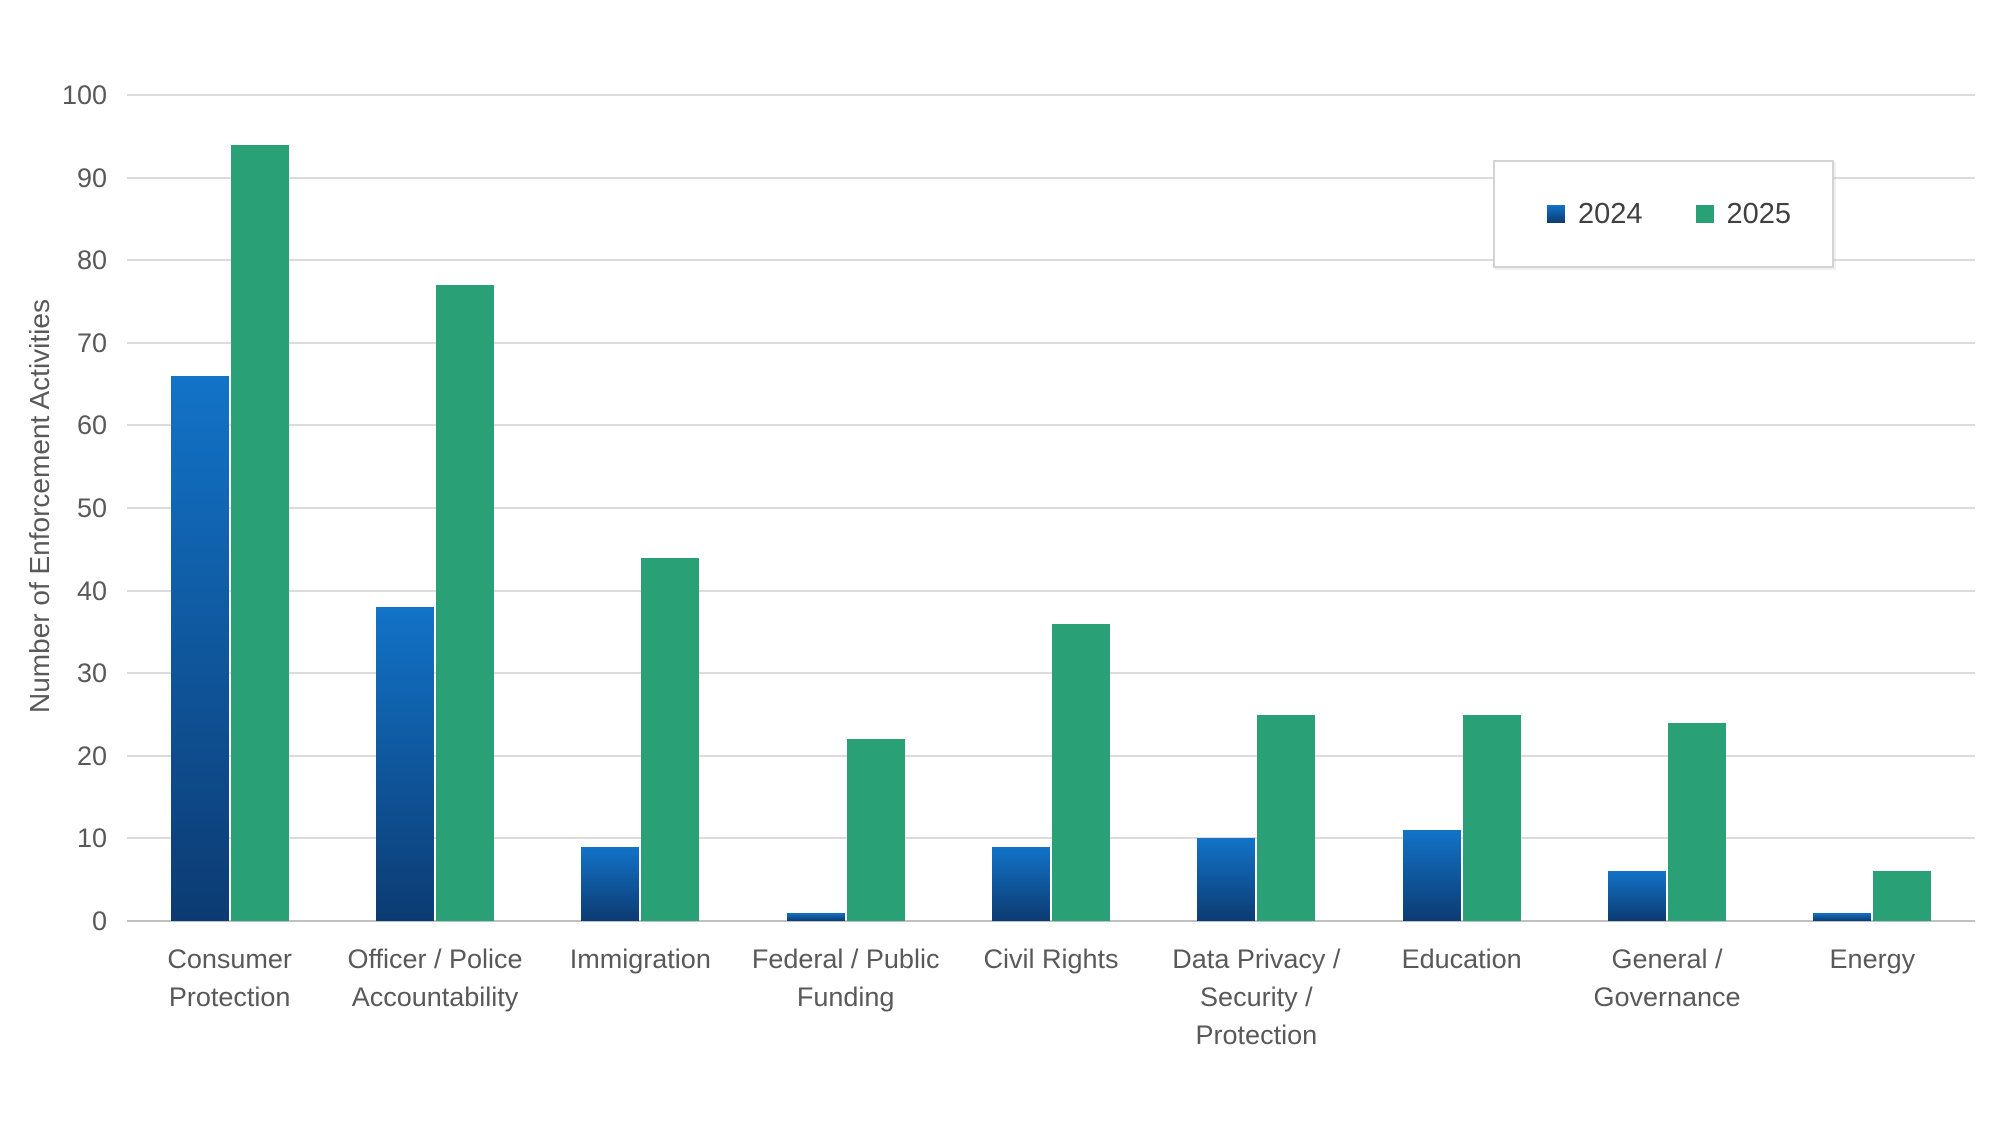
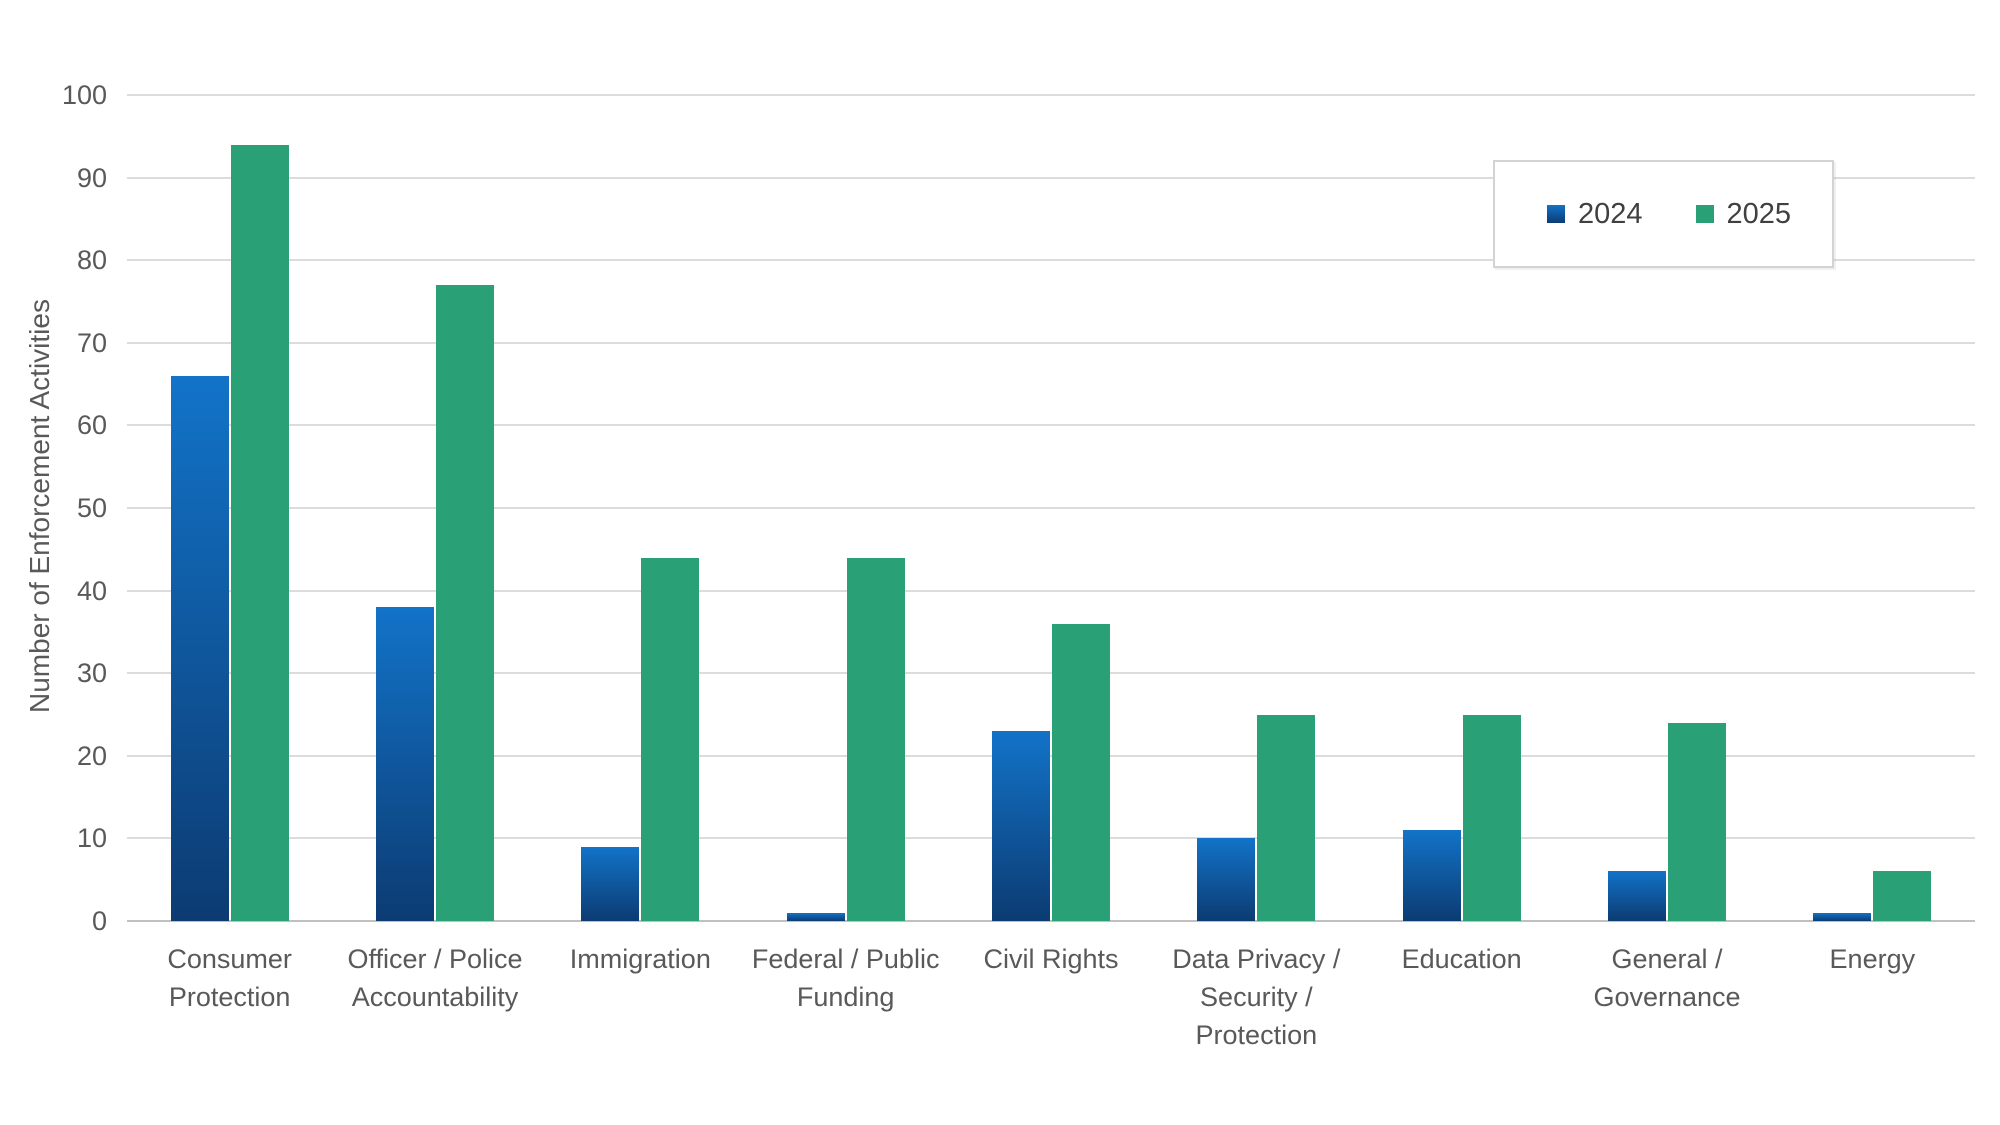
2025/Federal / Public Funding: 22 -> 44
2024/Civil Rights: 9 -> 23
